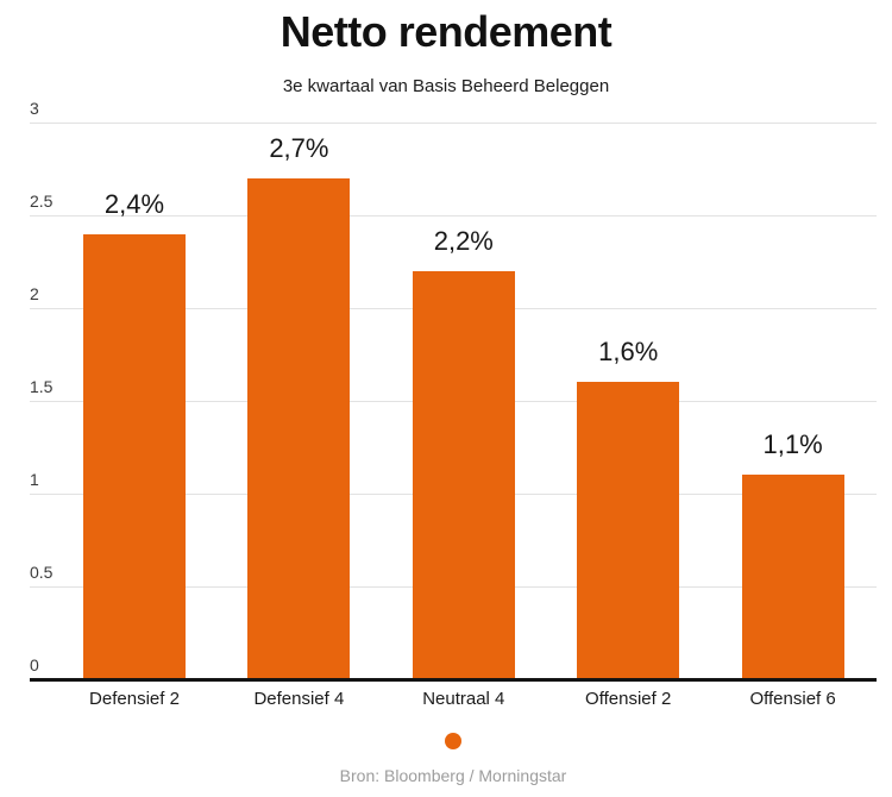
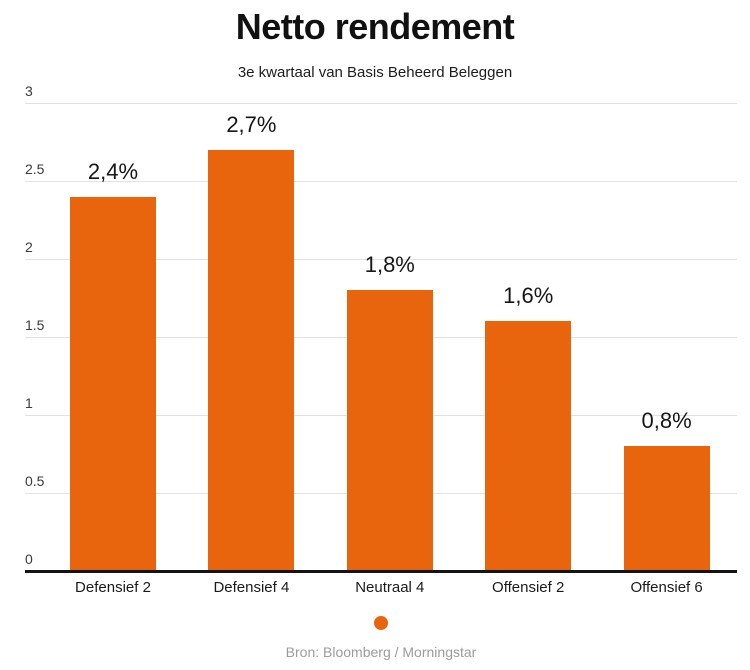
Neutraal 4: 2,2% -> 1,8%
Offensief 6: 1,1% -> 0,8%
